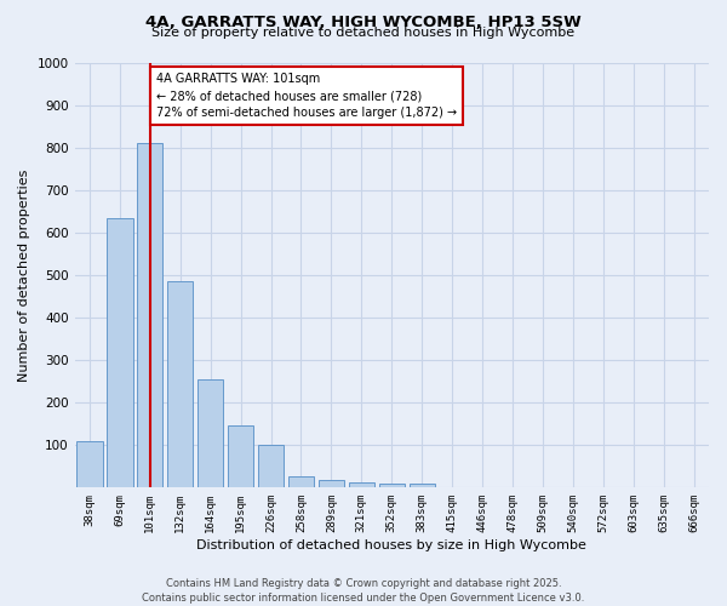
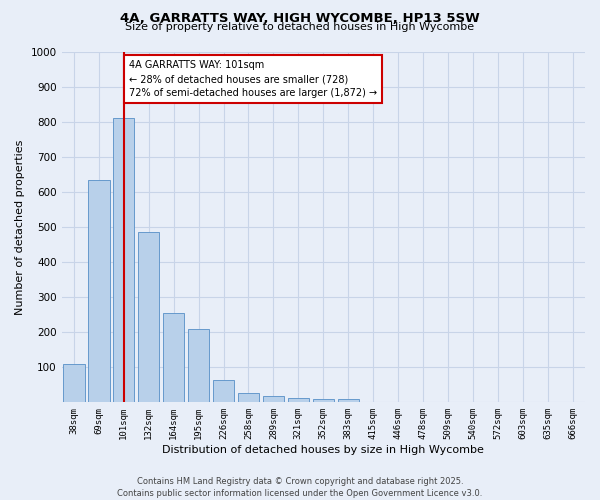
195sqm: 145 -> 210
226sqm: 100 -> 65
